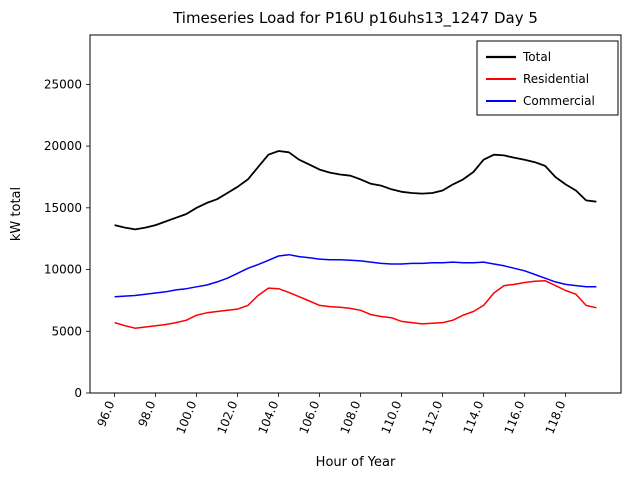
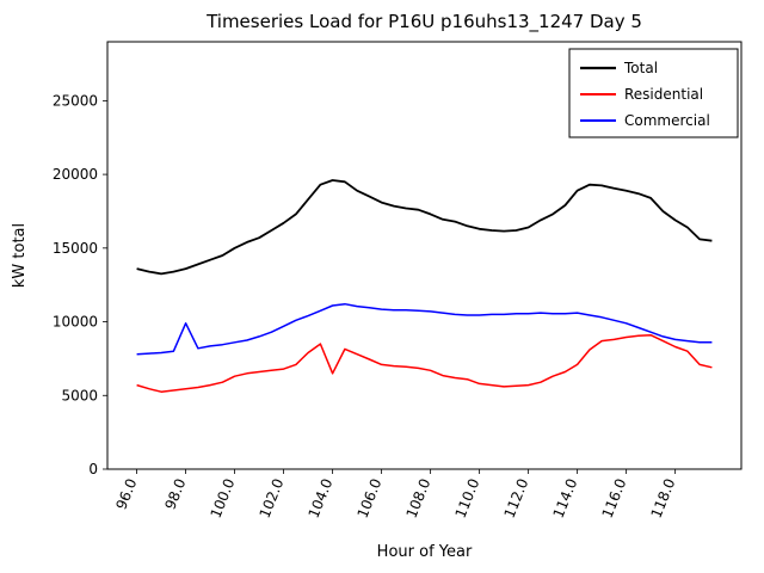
Commercial/98.0: 8100 -> 9900
Residential/104.0: 8400 -> 6500
